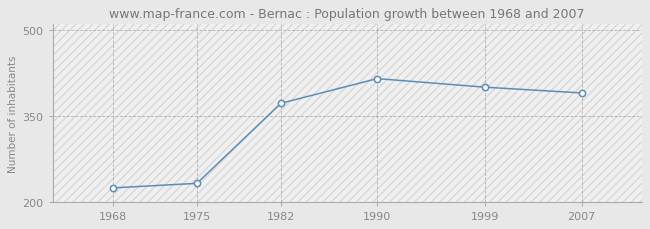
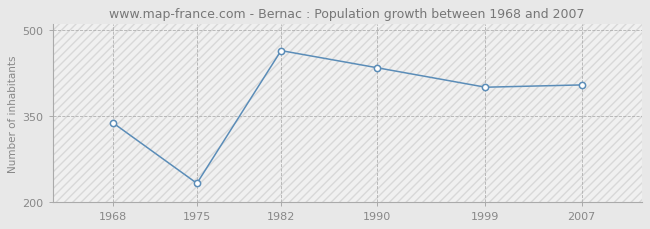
1968: 224 -> 338
1982: 372 -> 464
1990: 415 -> 434
2007: 390 -> 404
